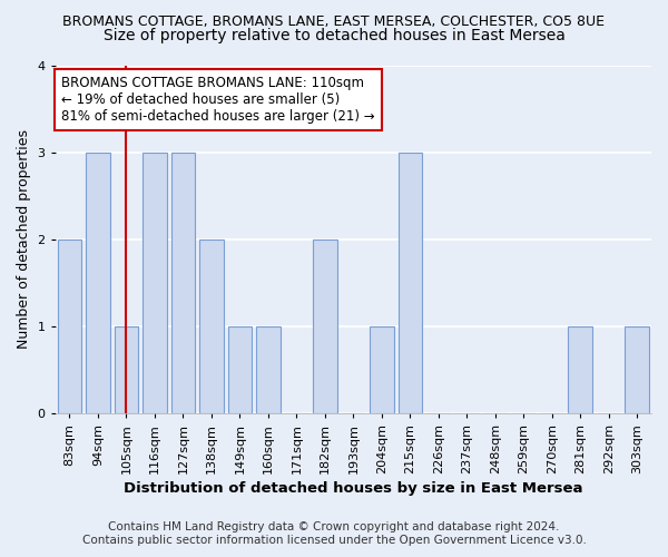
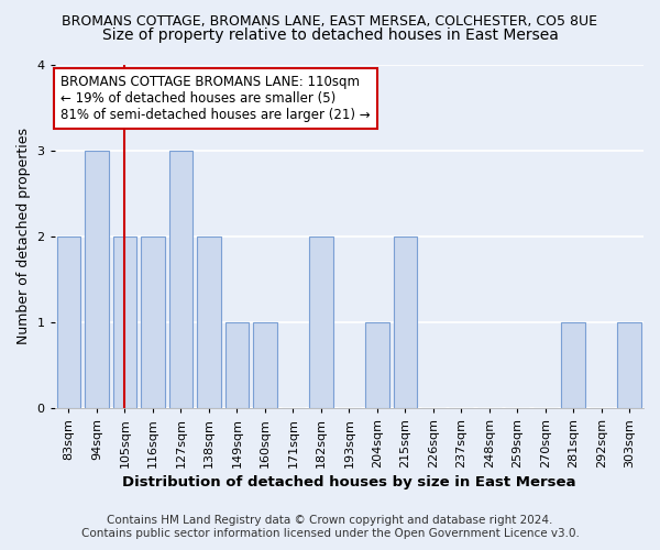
105sqm: 1 -> 2
116sqm: 3 -> 2
215sqm: 3 -> 2
